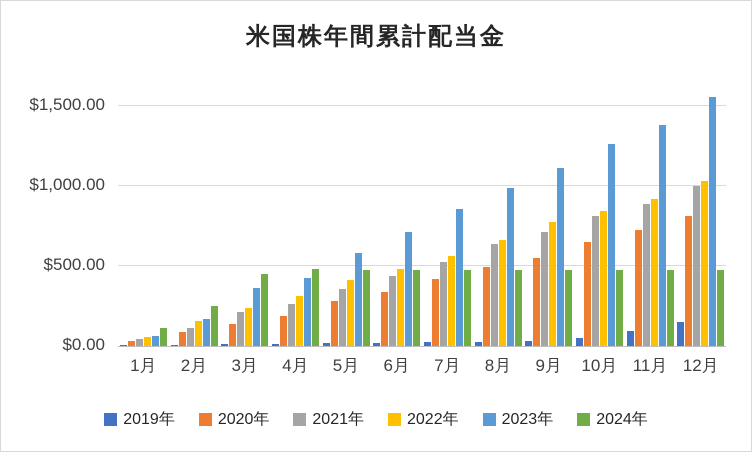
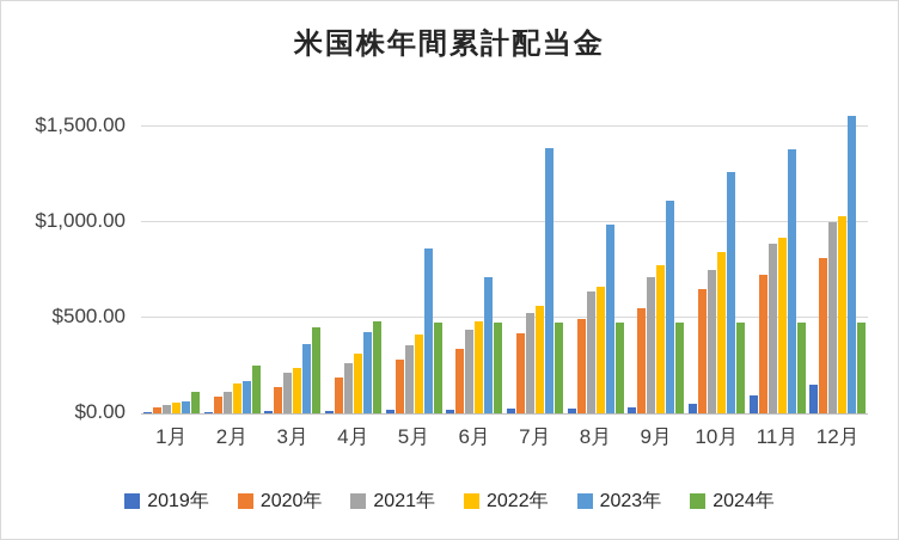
2023年/5月: $580 -> $860
2023年/7月: $860 -> $1390
2021年/10月: $810 -> $750
